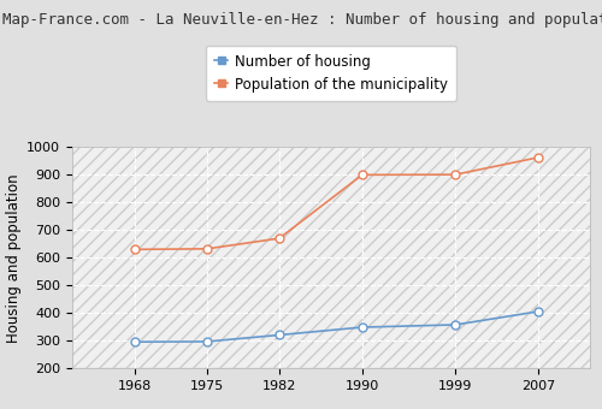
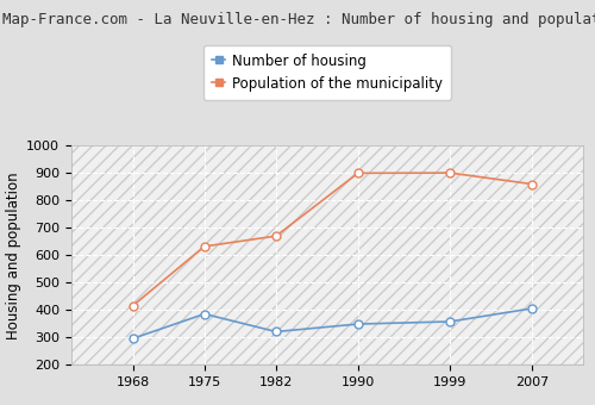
Population of the municipality/1968: 630 -> 415
Number of housing/1975: 296 -> 385
Population of the municipality/2007: 963 -> 860
